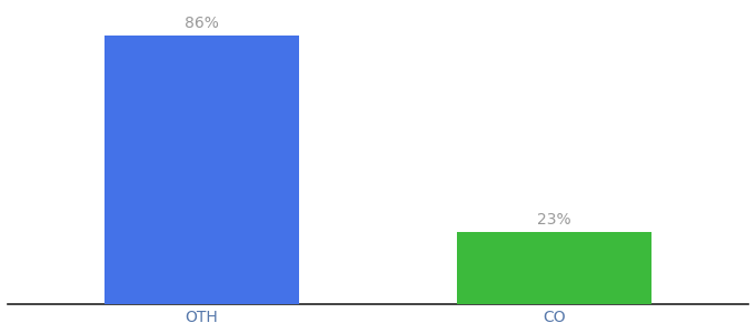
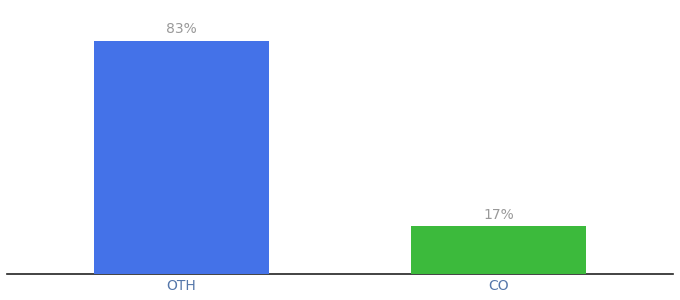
OTH: 86% -> 83%
CO: 23% -> 17%
